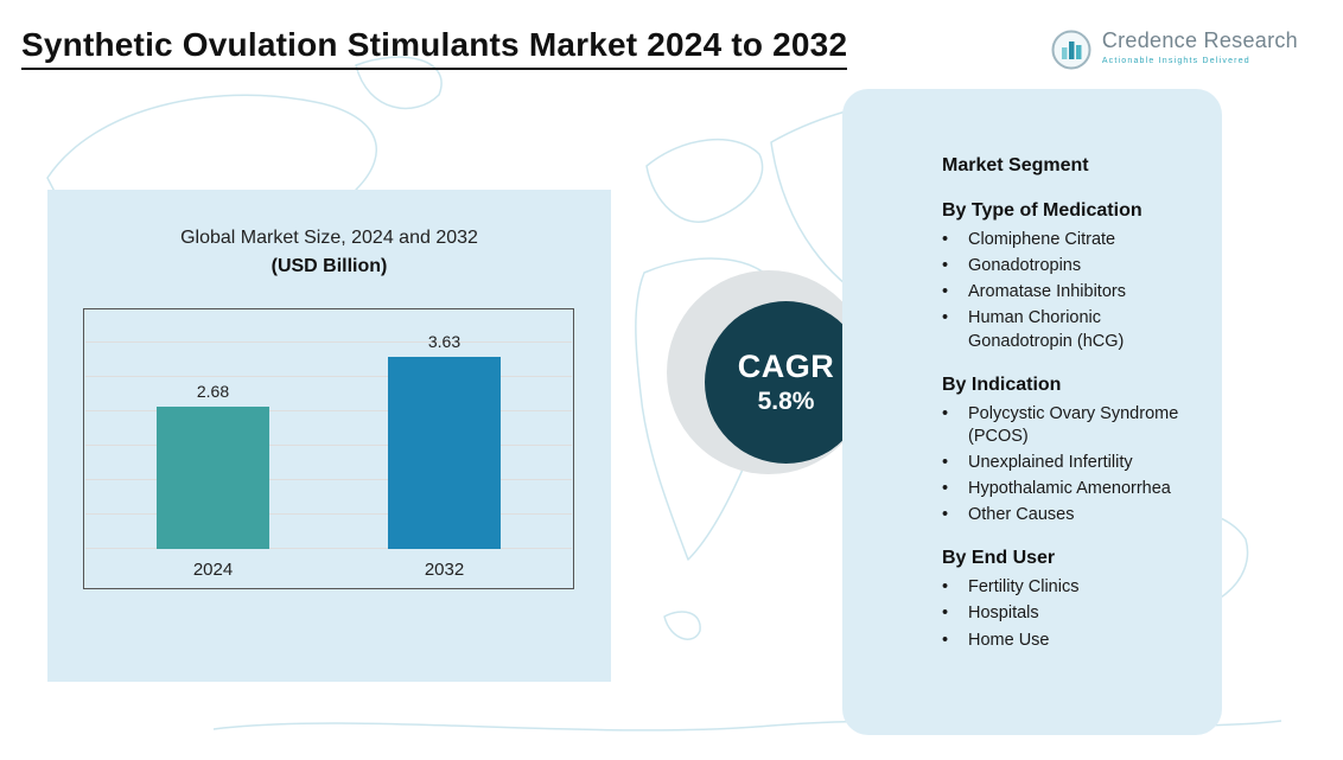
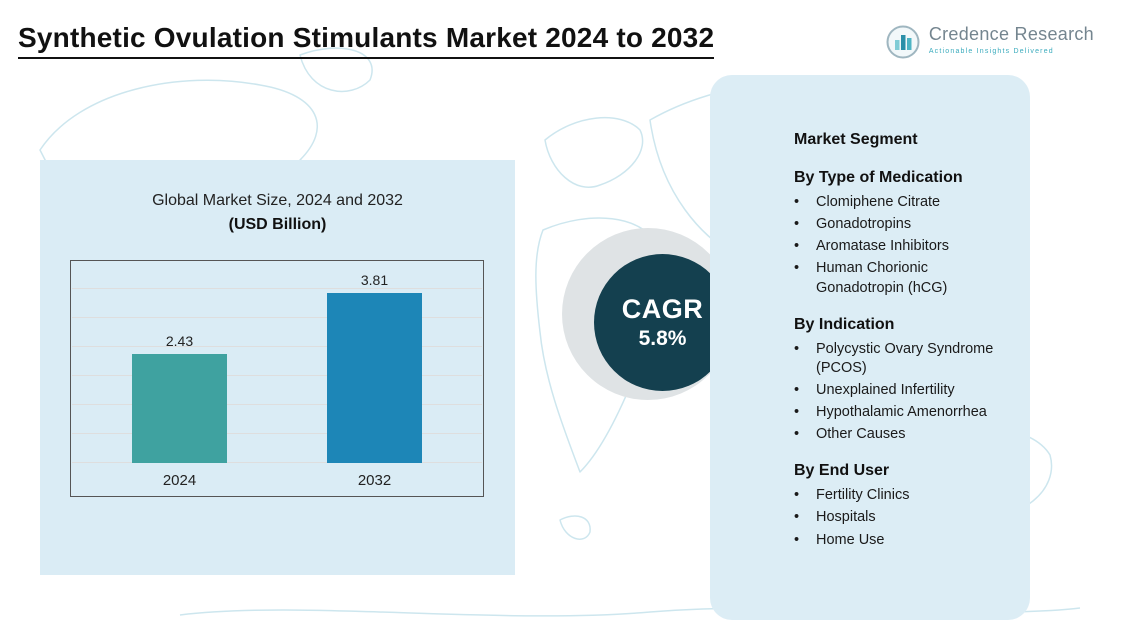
2024: 2.68 -> 2.43
2032: 3.63 -> 3.81
